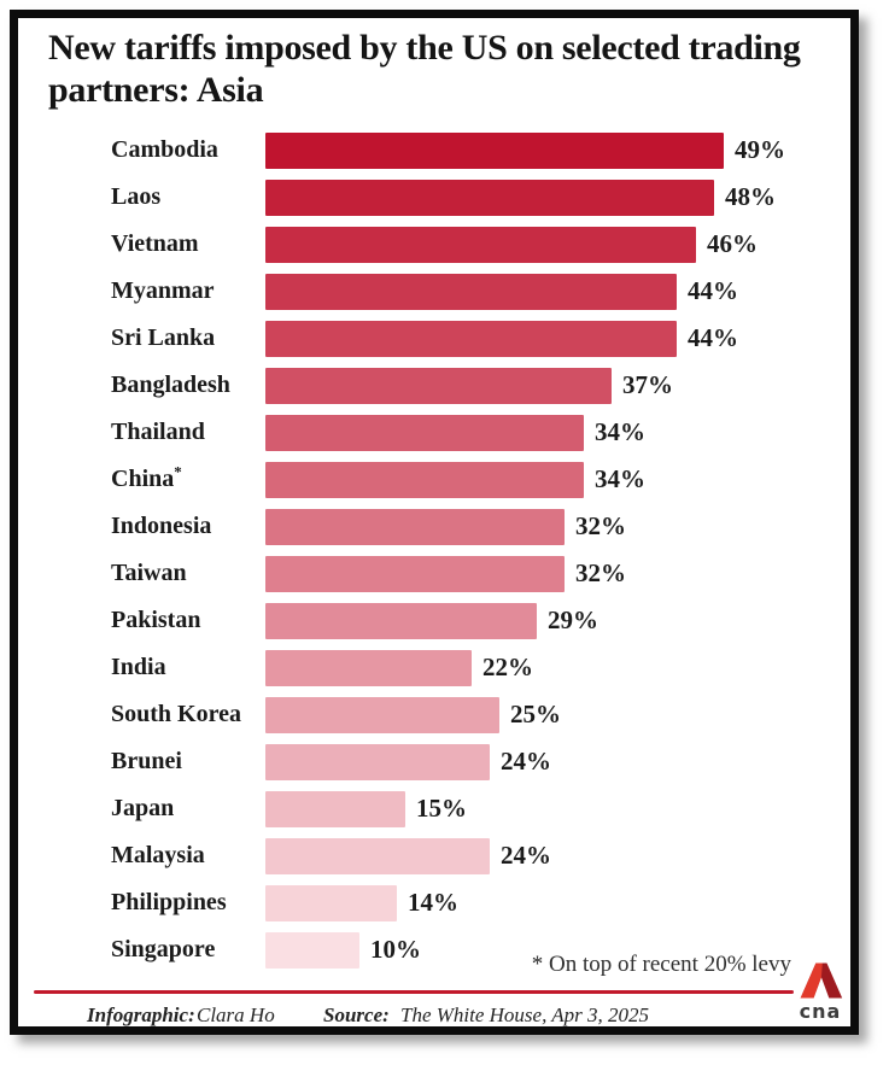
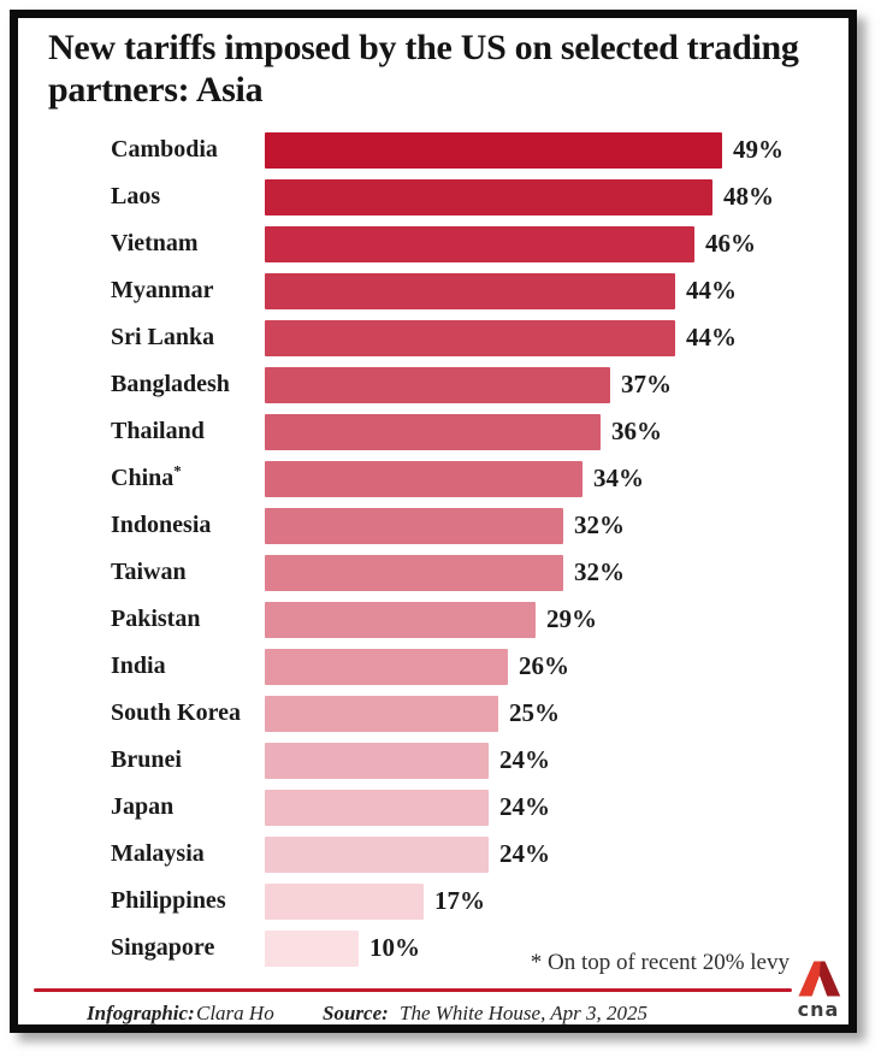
Thailand: 34% -> 36%
India: 22% -> 26%
Japan: 15% -> 24%
Philippines: 14% -> 17%
